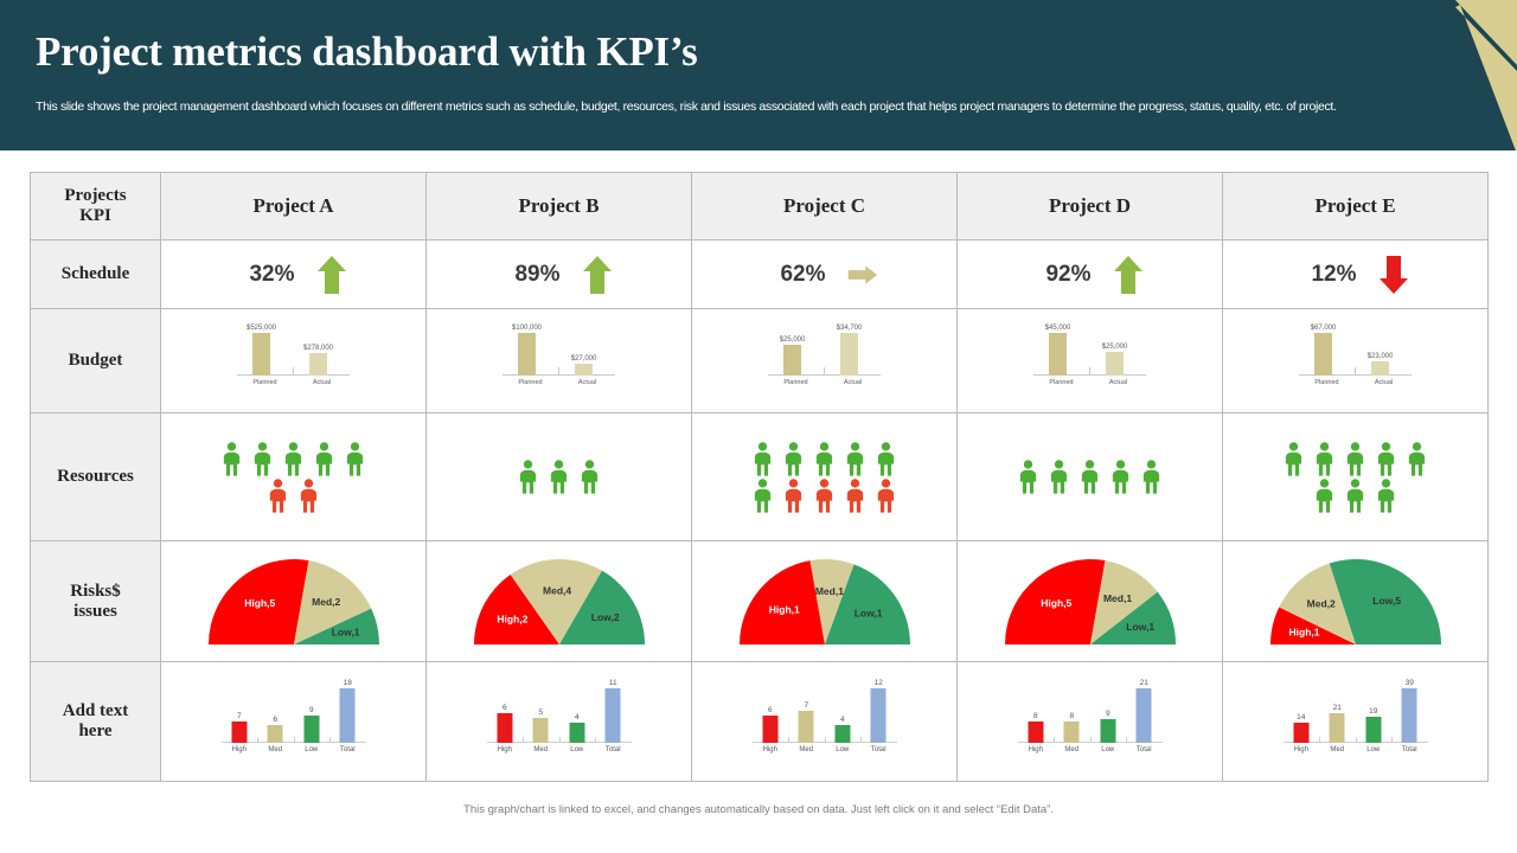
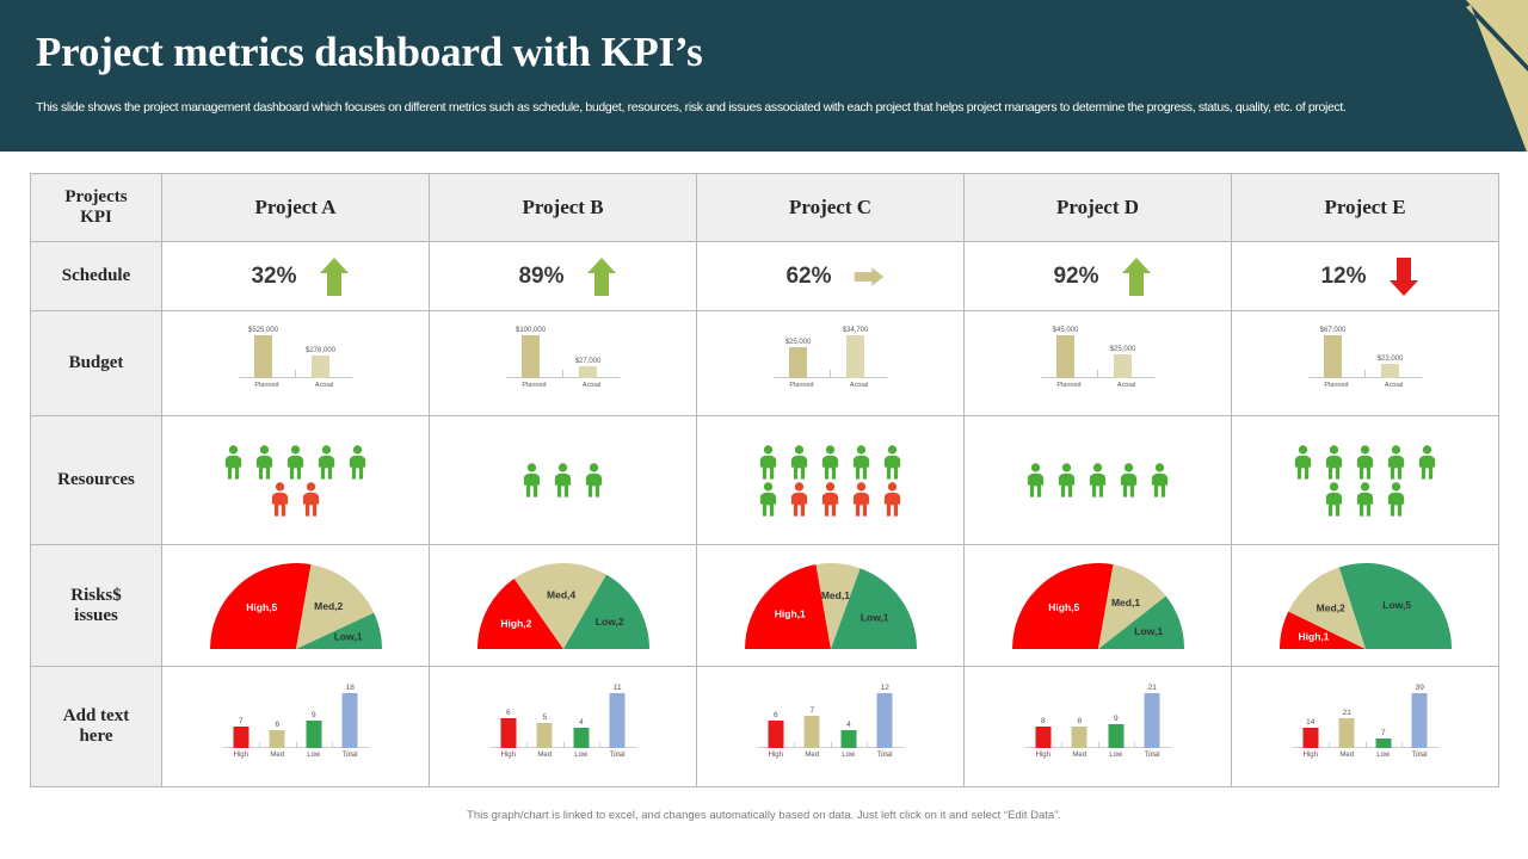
Add text here/Project E/Low: 19 -> 7
